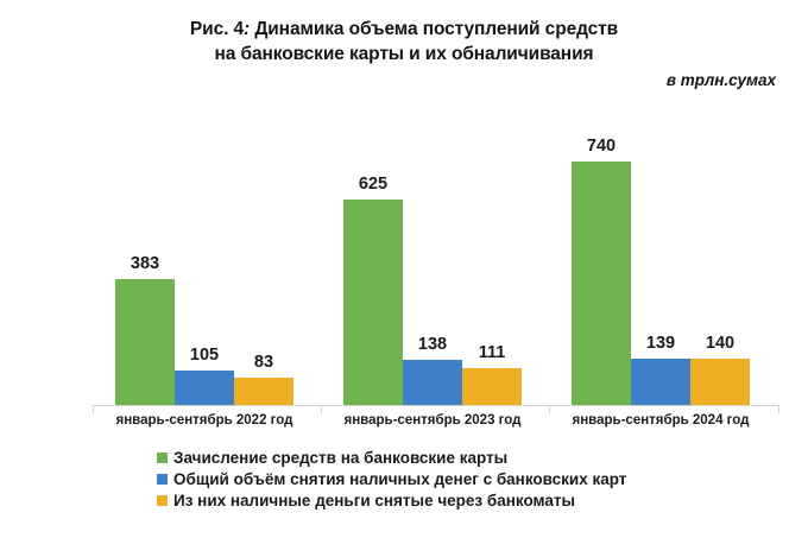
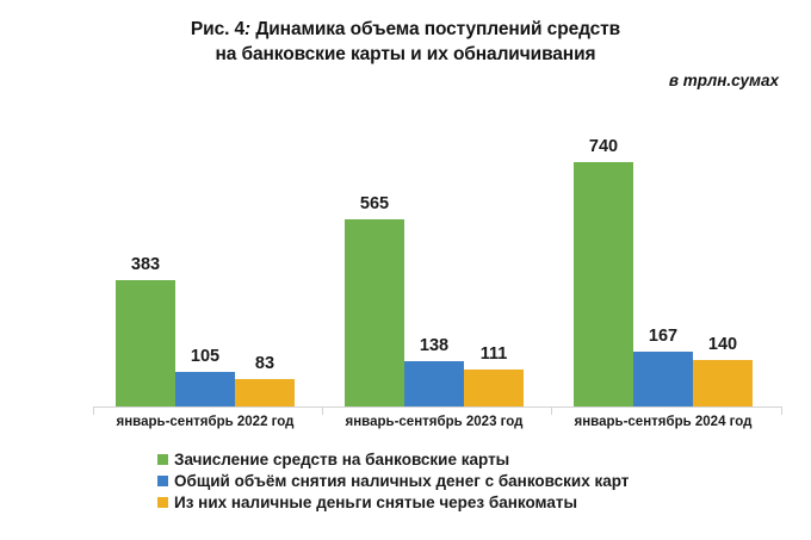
Зачисление средств на банковские карты/январь-сентябрь 2023 год: 625 -> 565
Общий объём снятия наличных денег с банковских карт/январь-сентябрь 2024 год: 139 -> 167
